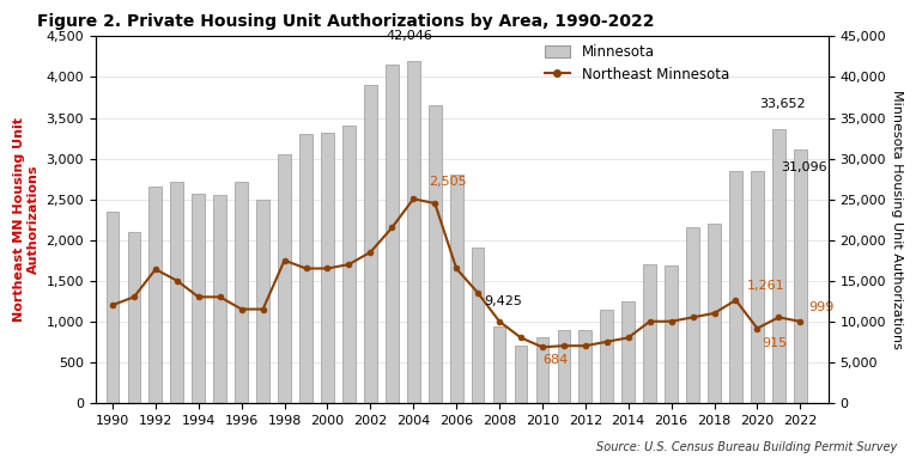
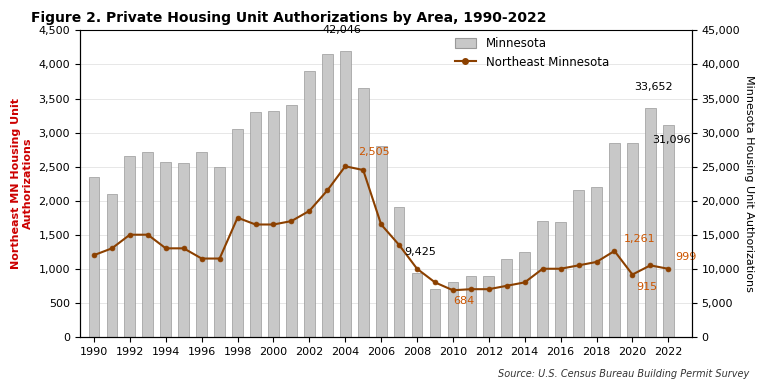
Northeast Minnesota/1992: 1,640 -> 1,500
